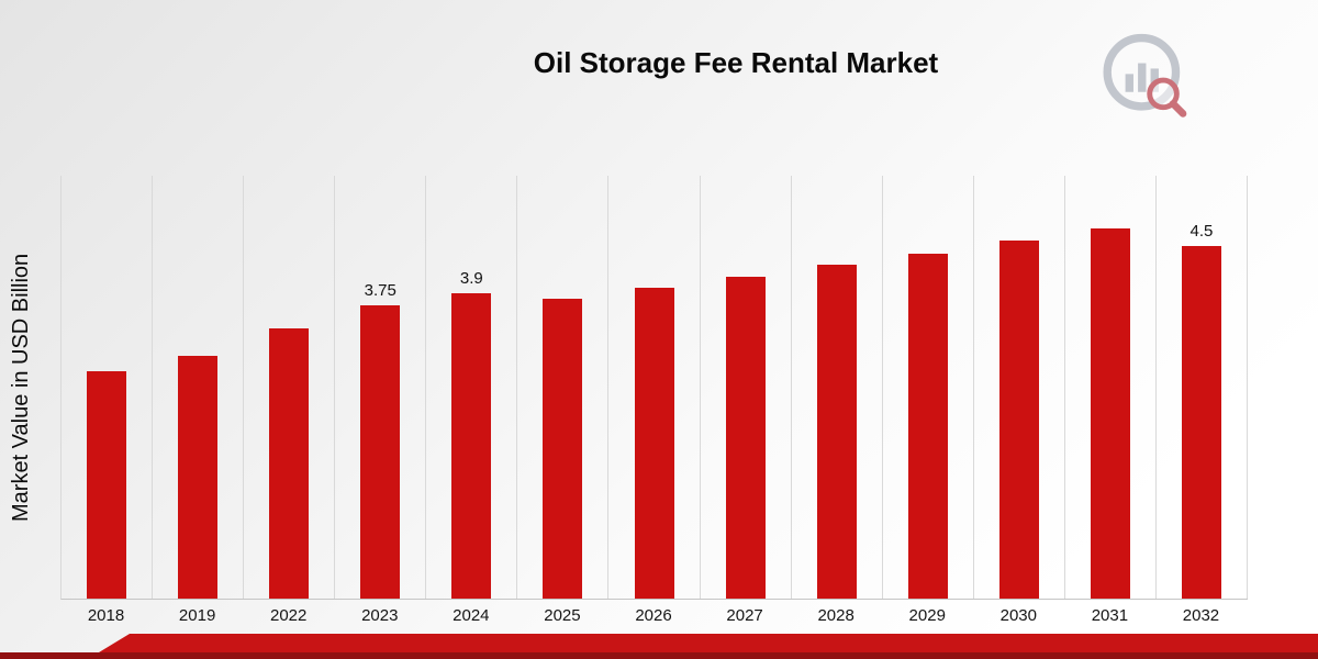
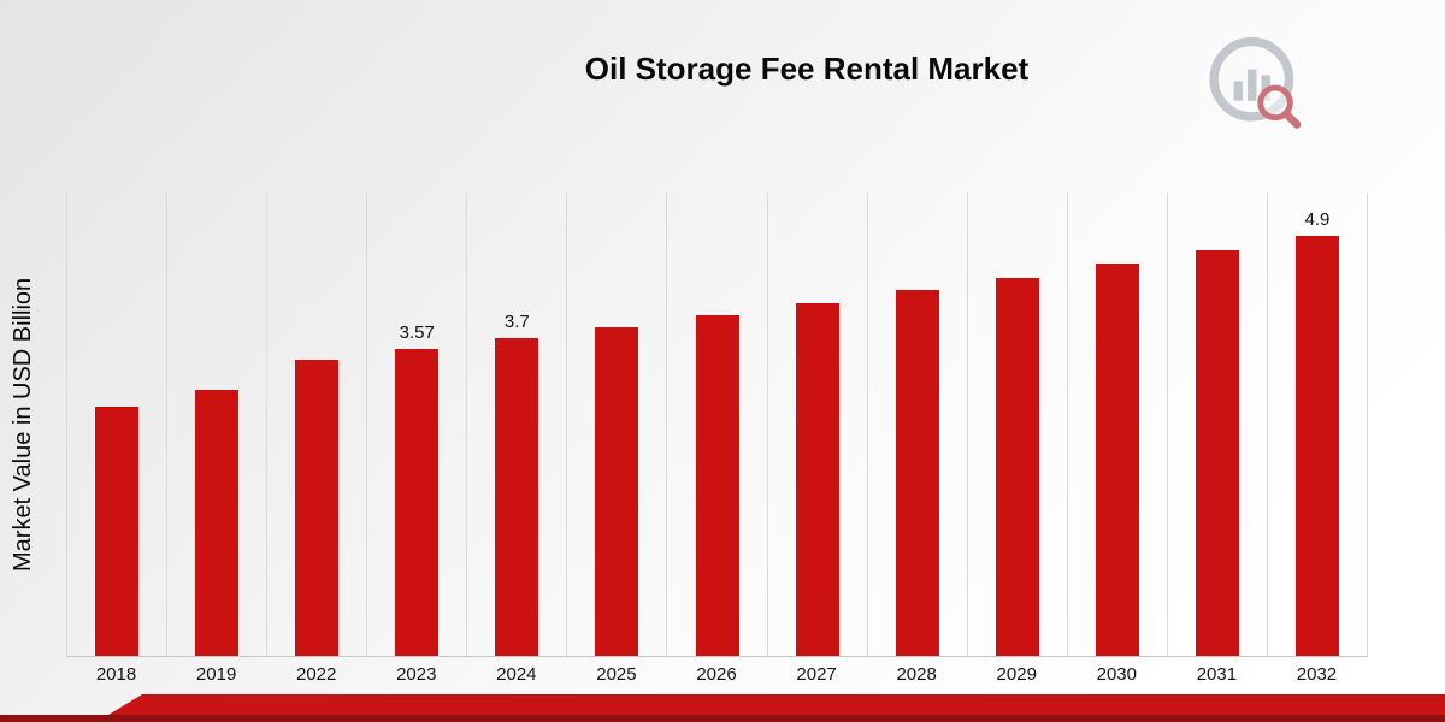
2023: 3.75 -> 3.57
2024: 3.9 -> 3.7
2032: 4.5 -> 4.9
